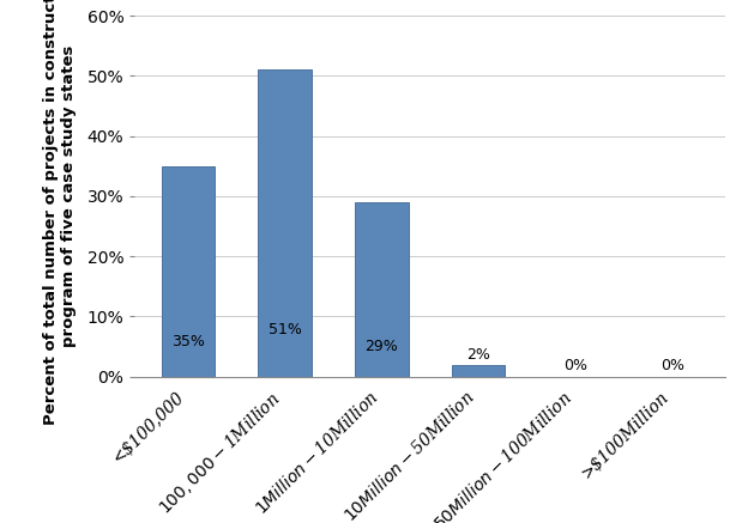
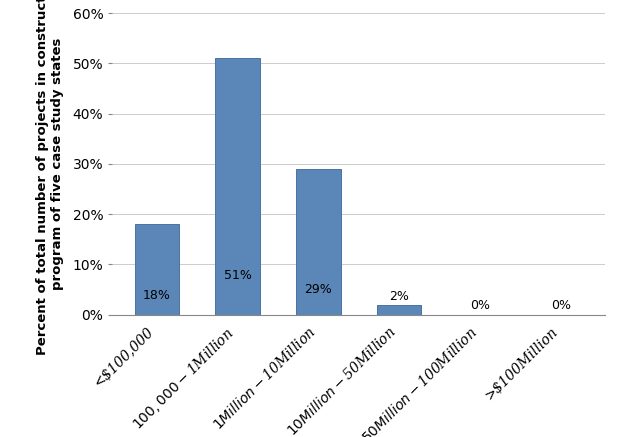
<$100,000: 35% -> 18%
